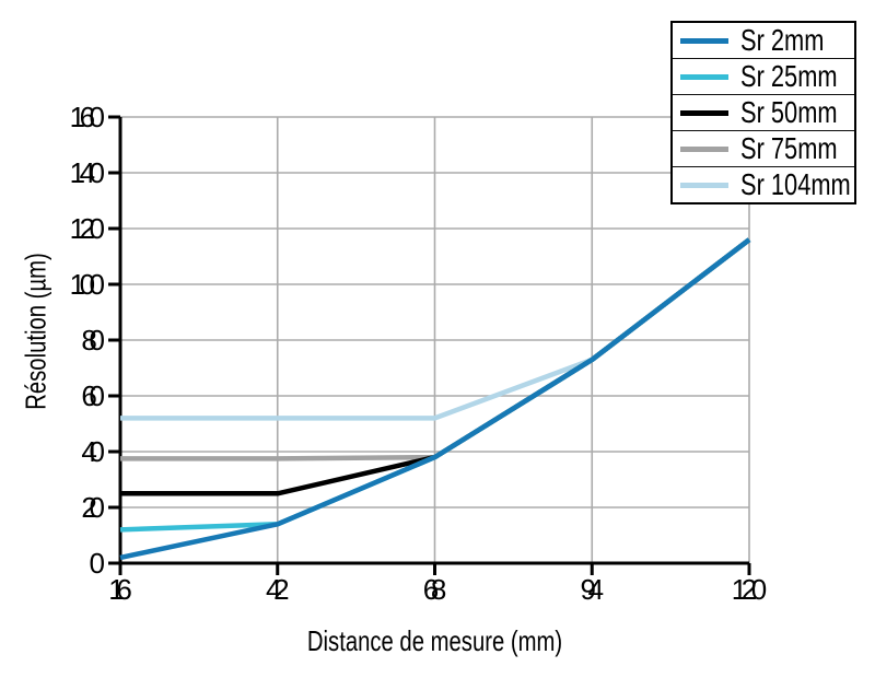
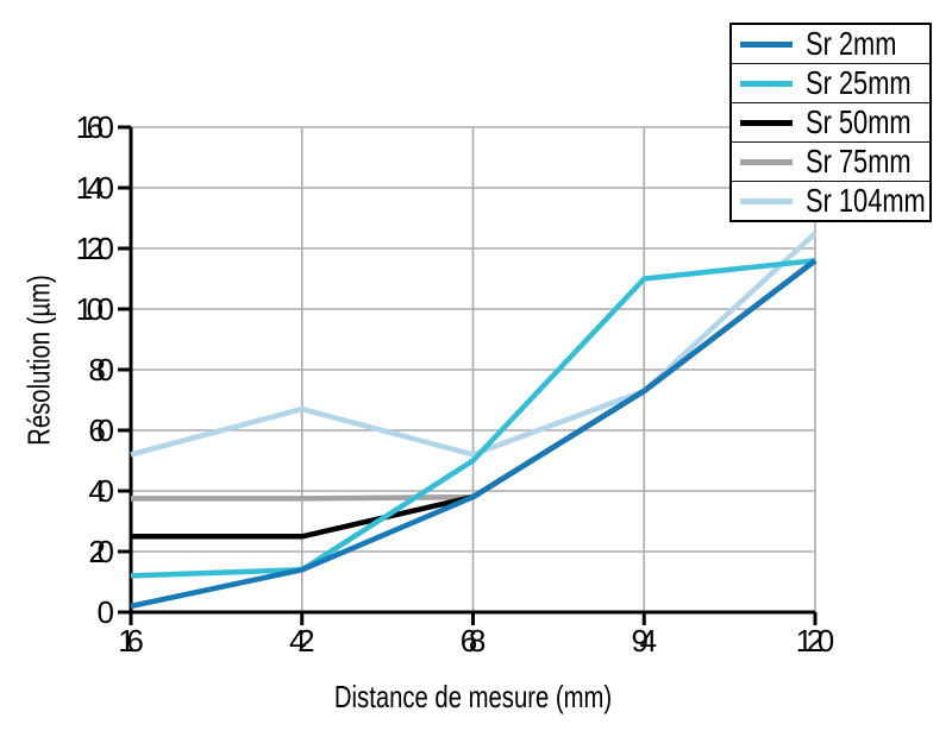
Sr 104mm/42: 52 -> 67
Sr 25mm/68: 38 -> 50
Sr 25mm/94: 73 -> 110
Sr 104mm/120: 116 -> 125
